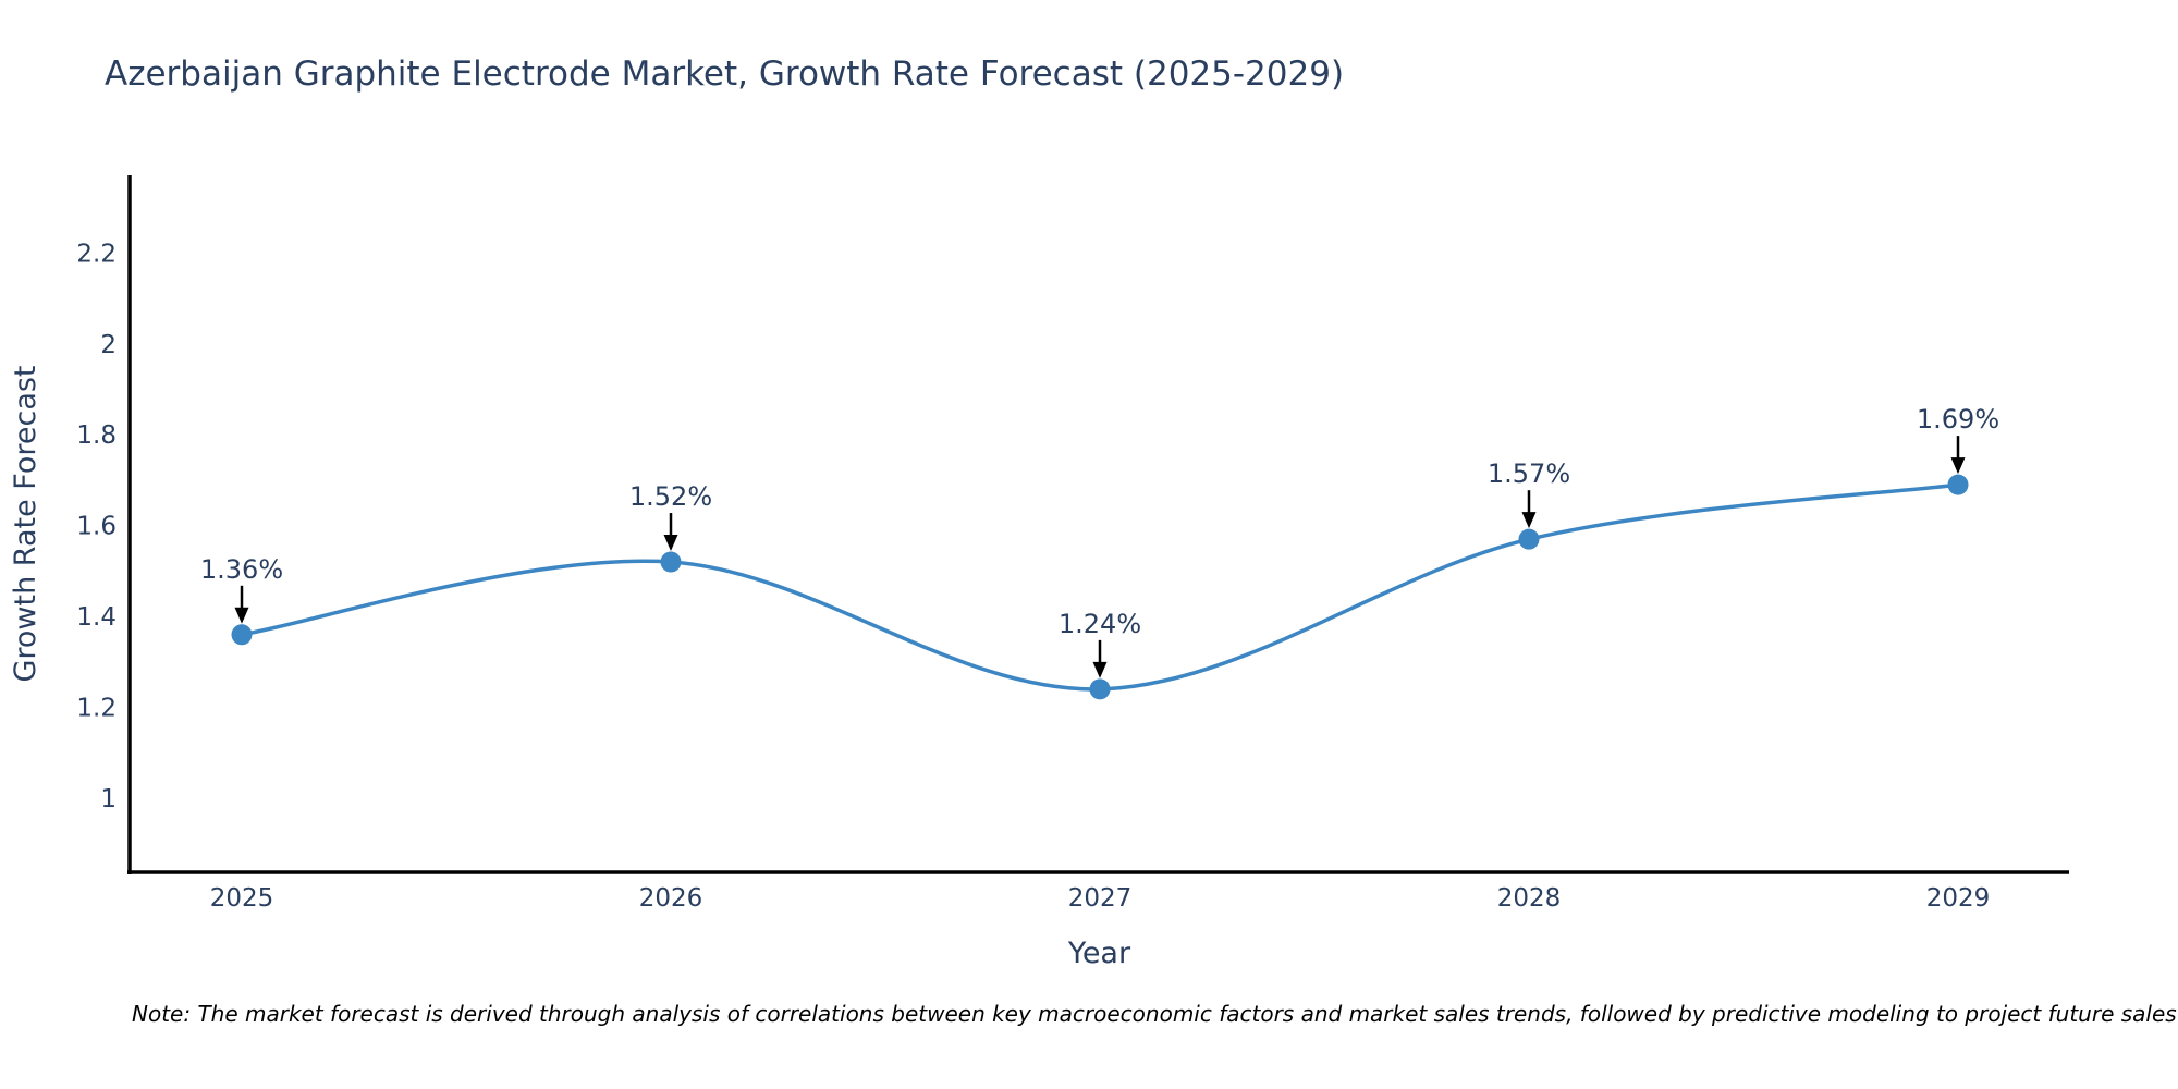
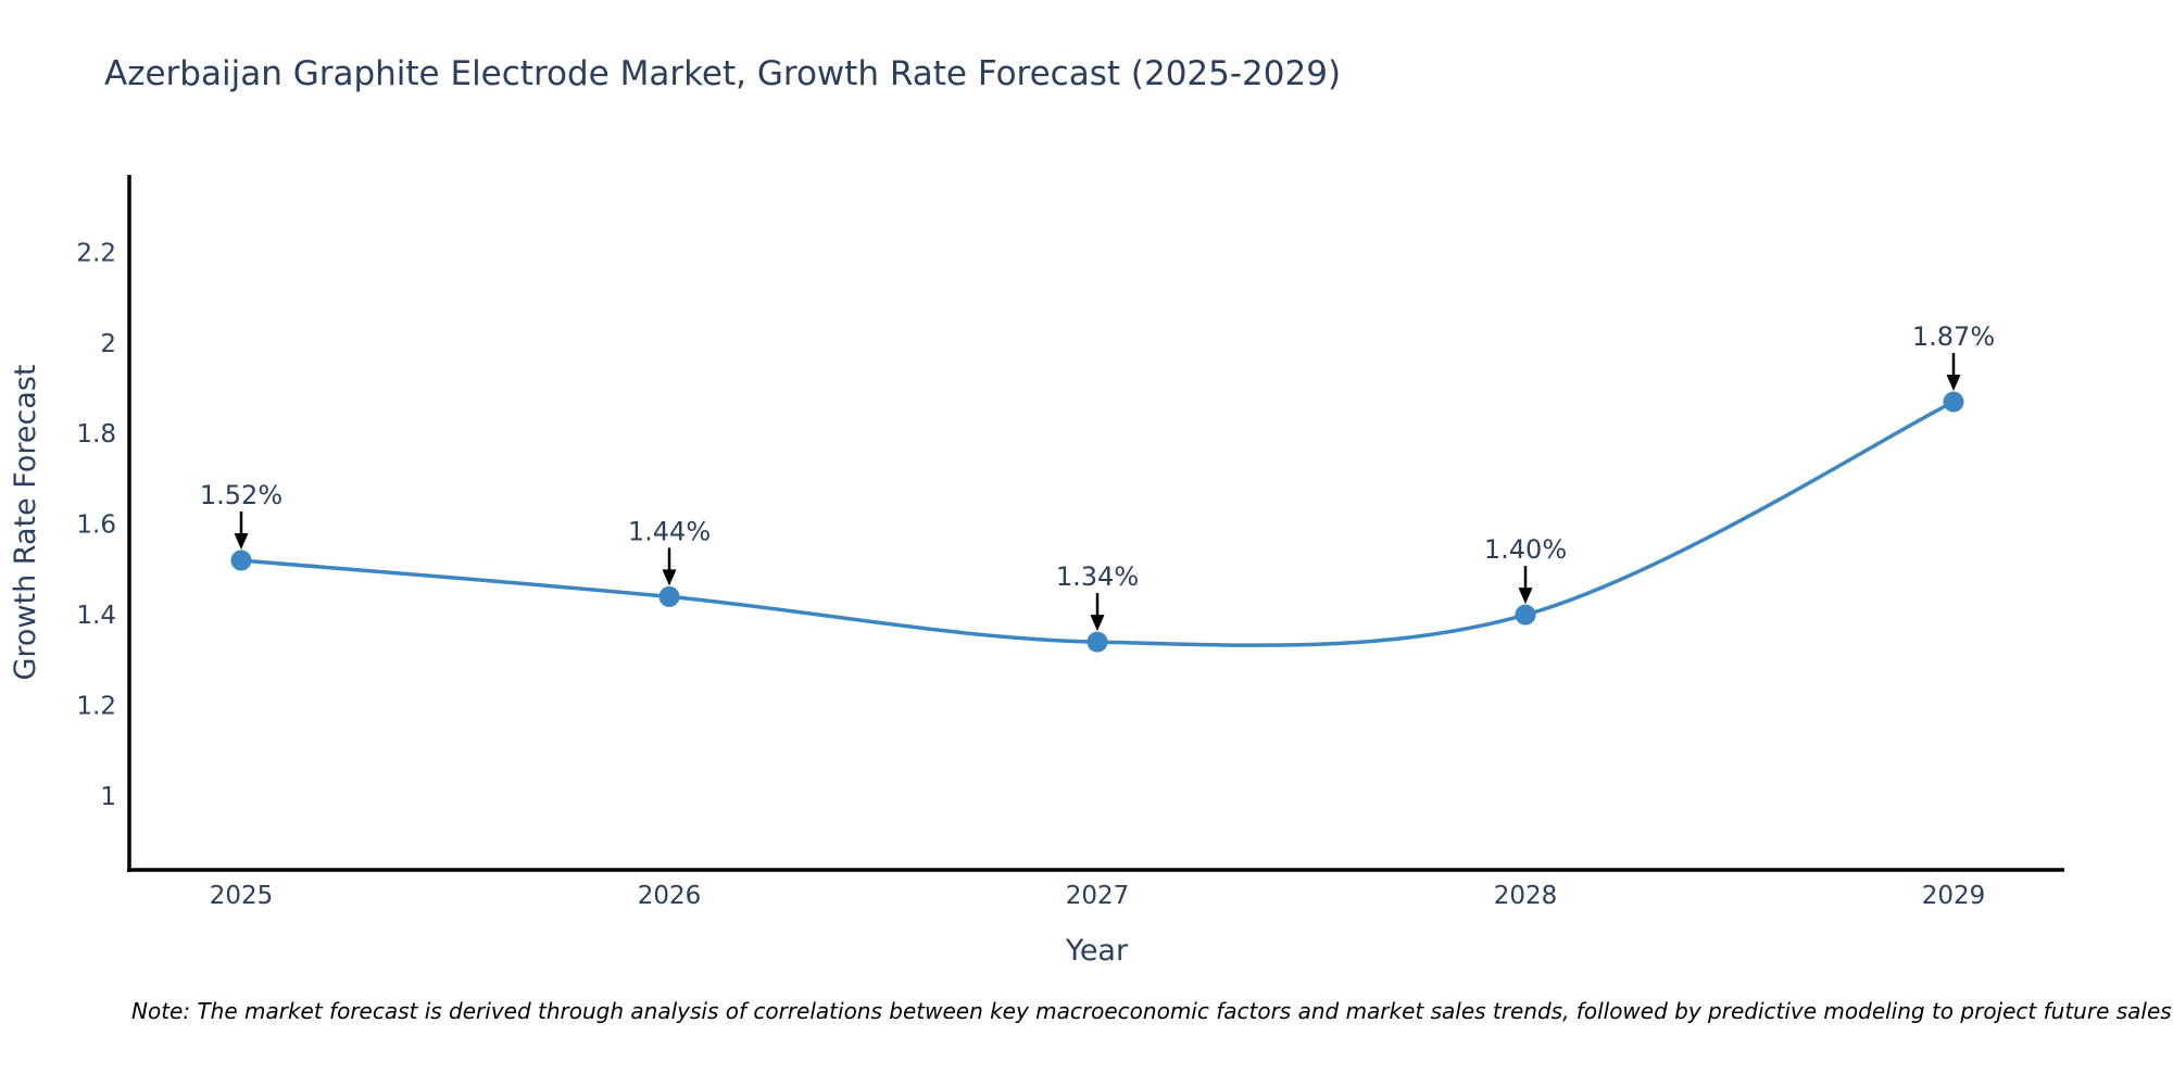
2025: 1.36% -> 1.52%
2026: 1.52% -> 1.44%
2027: 1.24% -> 1.34%
2028: 1.57% -> 1.40%
2029: 1.69% -> 1.87%
